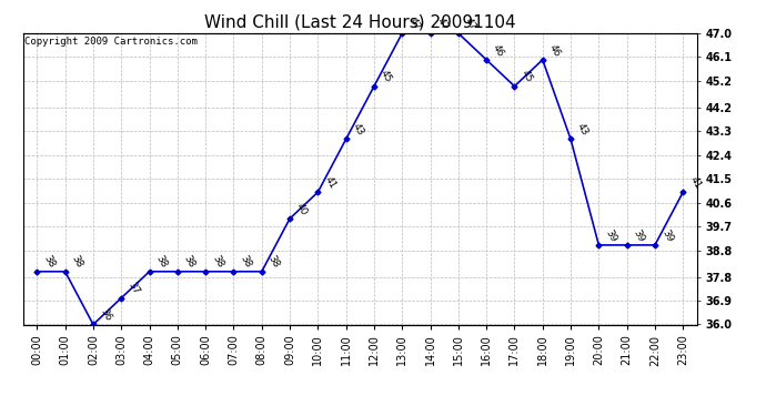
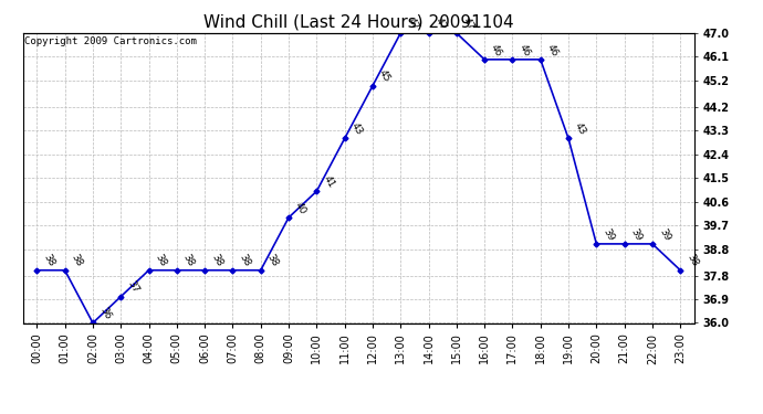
17:00: 45 -> 46
23:00: 41 -> 38
